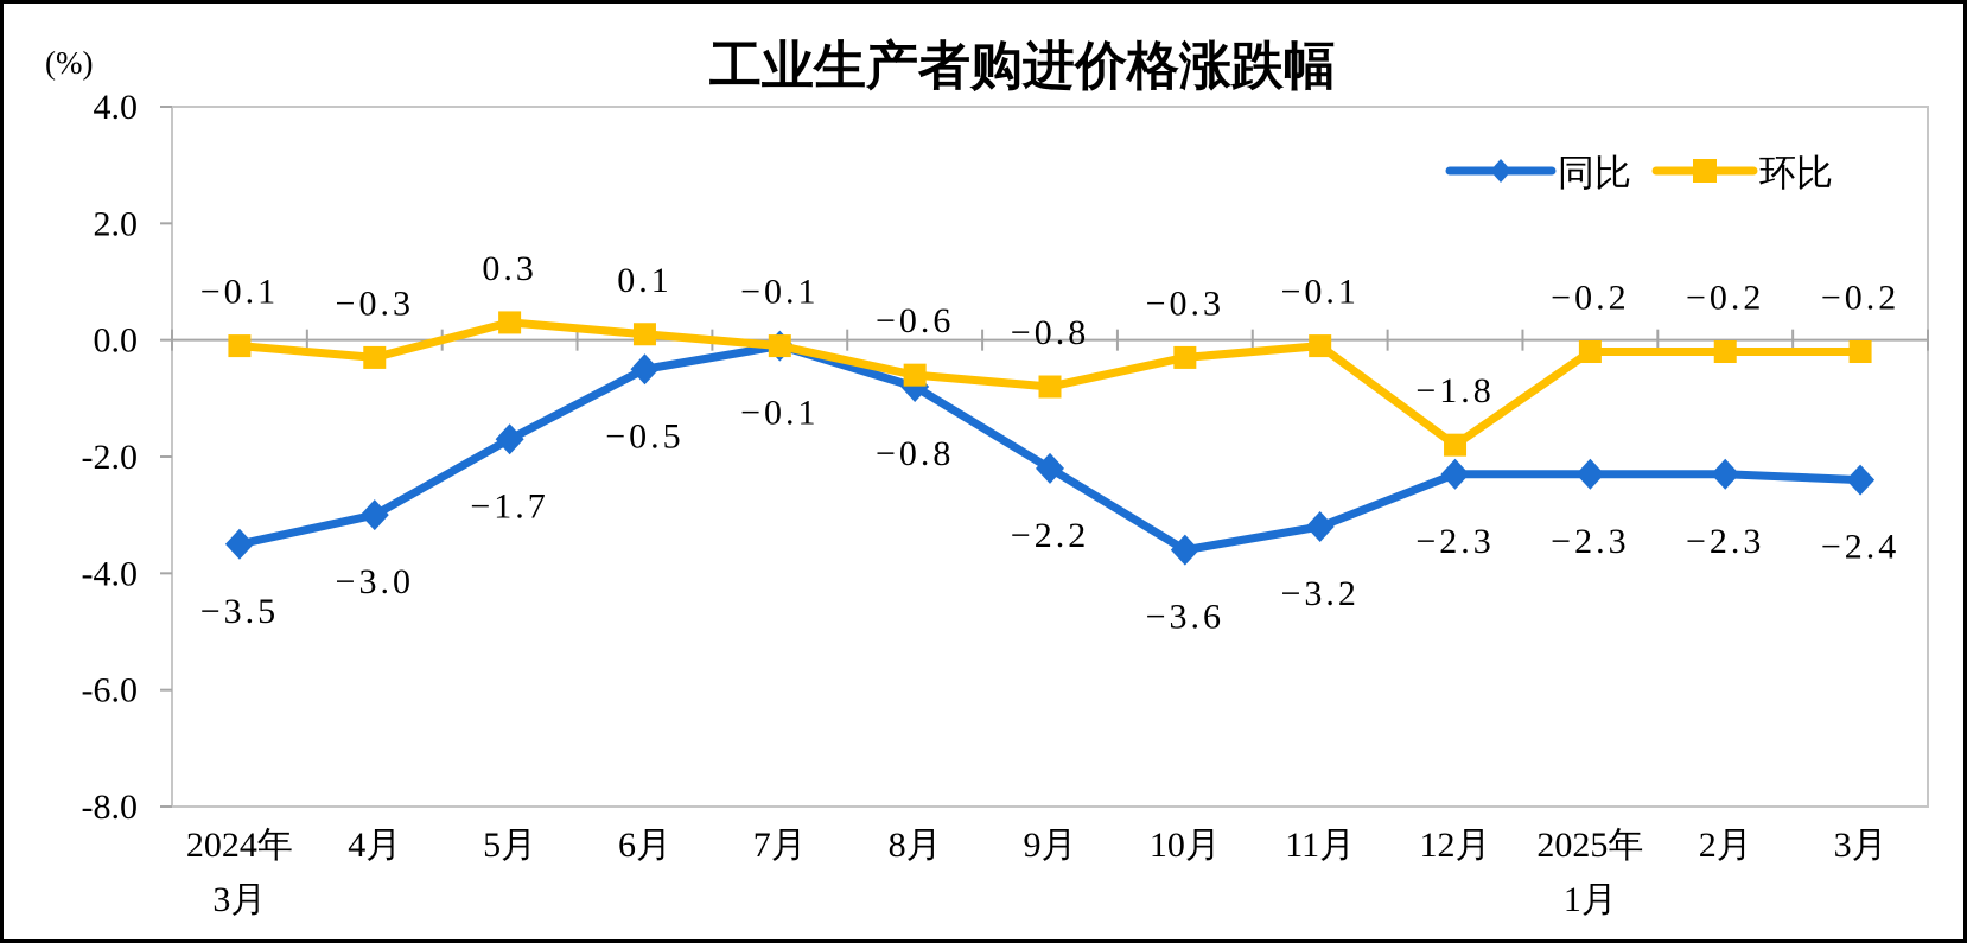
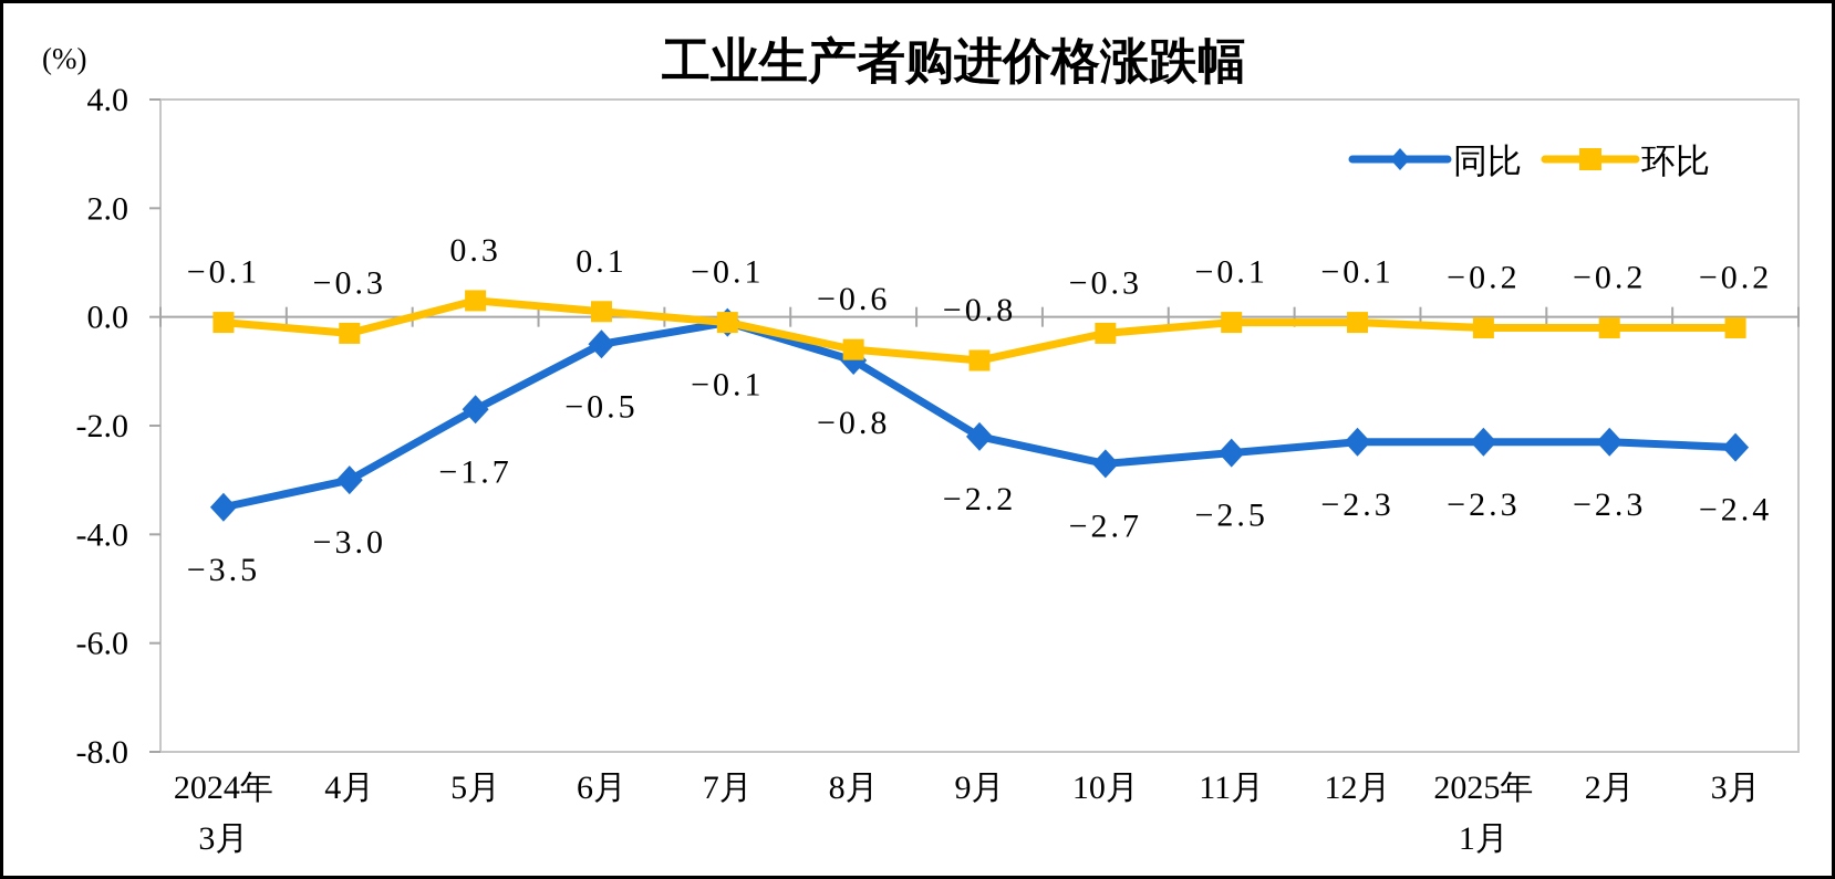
同比/10月: −3.6 -> −2.7
同比/11月: −3.2 -> −2.5
环比/12月: −1.8 -> −0.1
